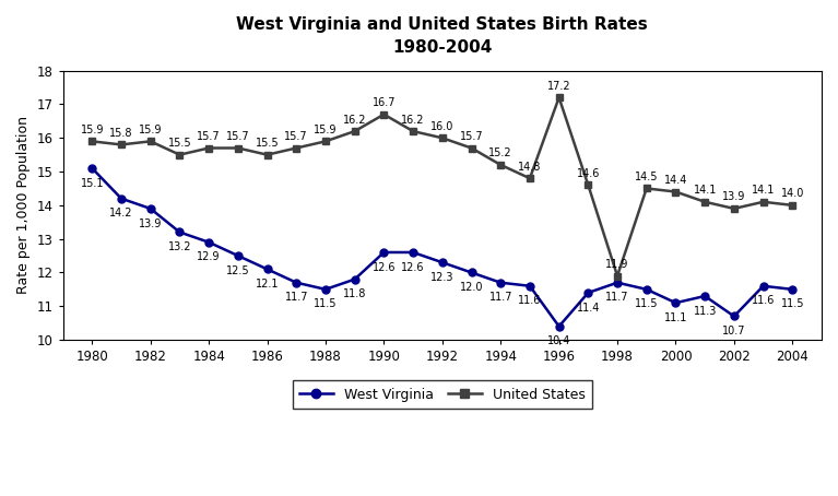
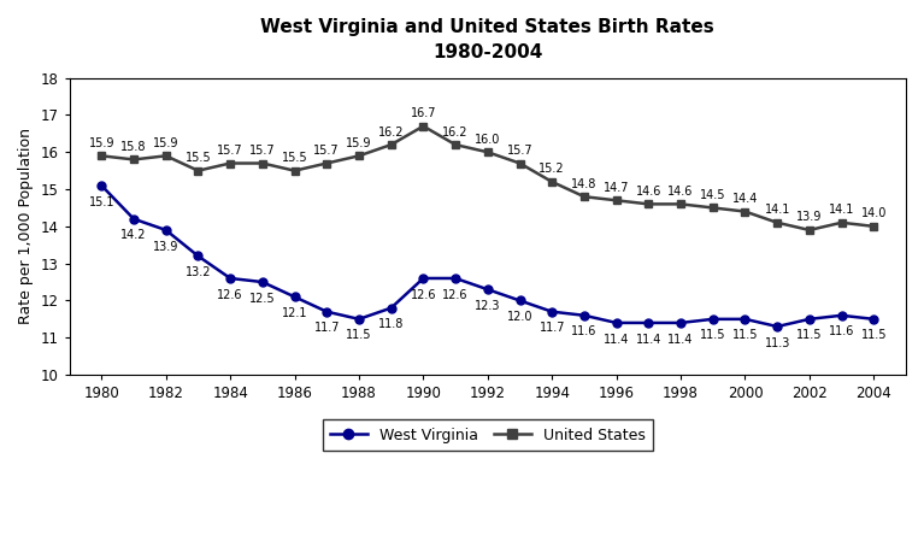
West Virginia/1984: 12.9 -> 12.6
West Virginia/1996: 10.4 -> 11.4
United States/1996: 17.2 -> 14.7
West Virginia/1998: 11.7 -> 11.4
United States/1998: 11.9 -> 14.6
West Virginia/2000: 11.1 -> 11.5
West Virginia/2002: 10.7 -> 11.5
